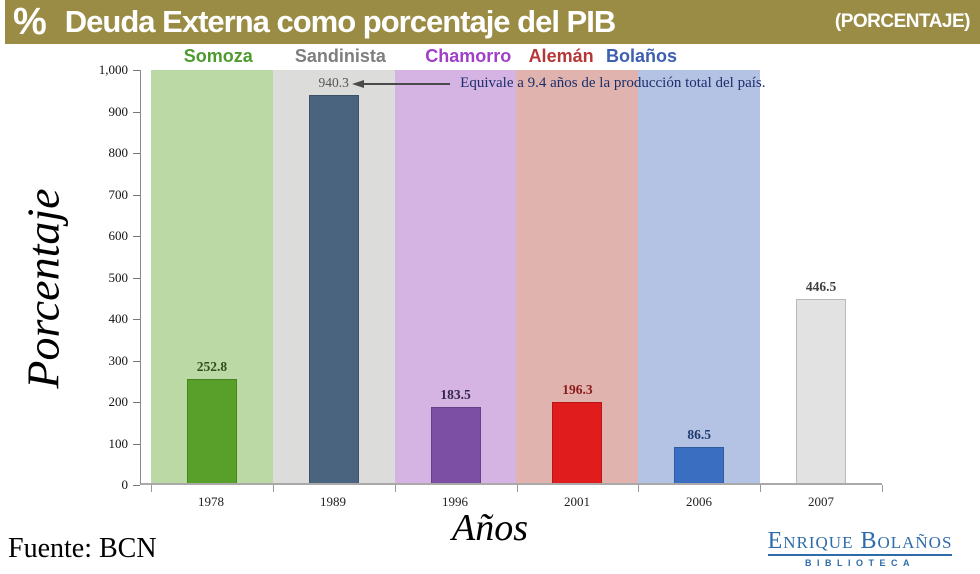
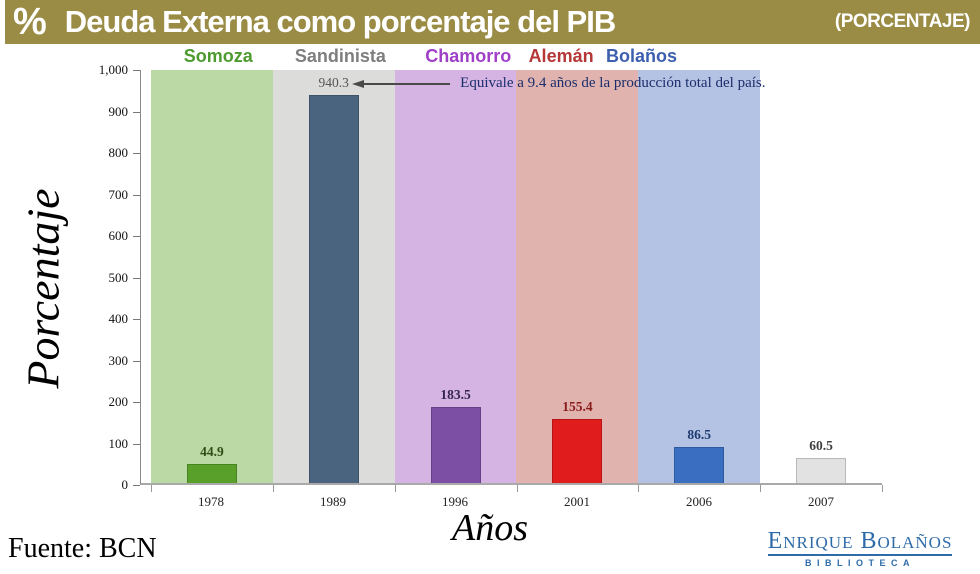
1978: 252.8 -> 44.9
2001: 196.3 -> 155.4
2007: 446.5 -> 60.5
